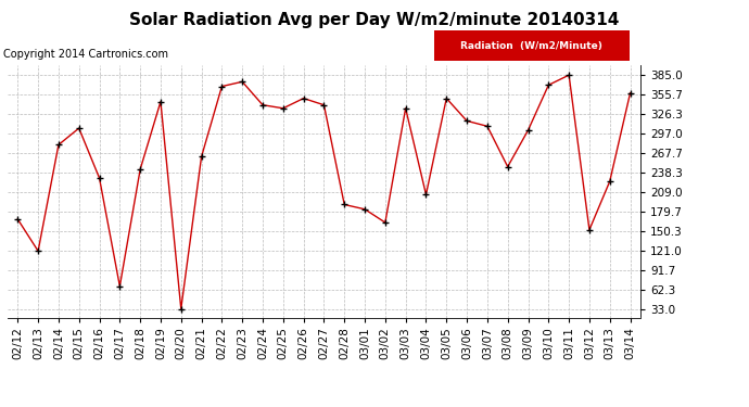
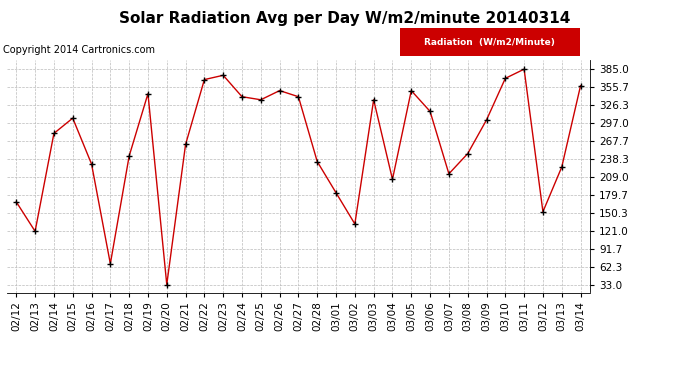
02/28: 190 -> 234
03/02: 163 -> 132
03/07: 308 -> 214
